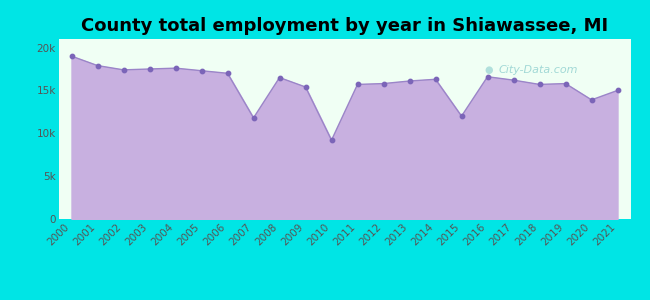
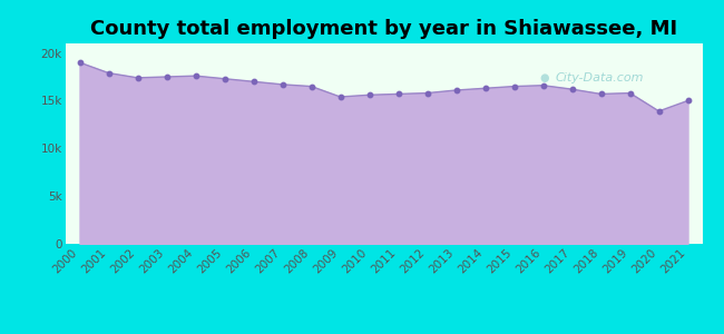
2007: 11.8k -> 16.7k
2010: 9.2k -> 15.6k
2015: 12.0k -> 16.5k
